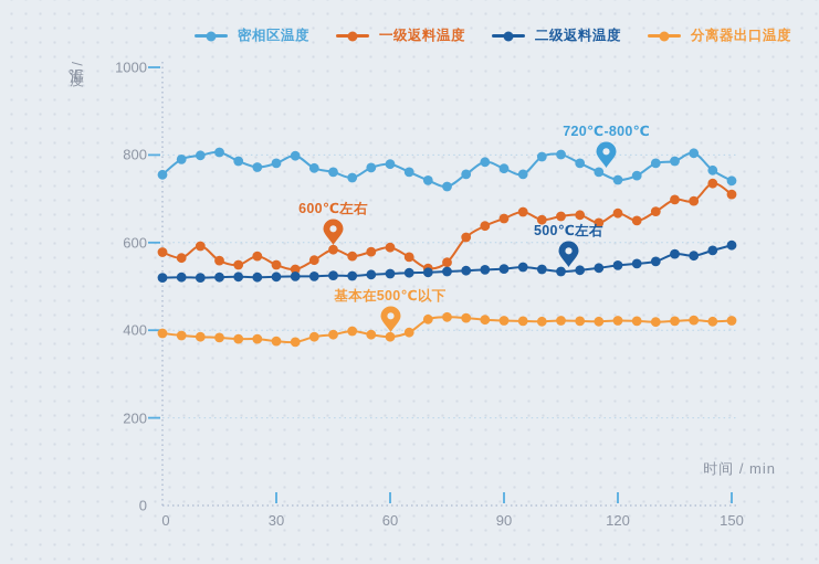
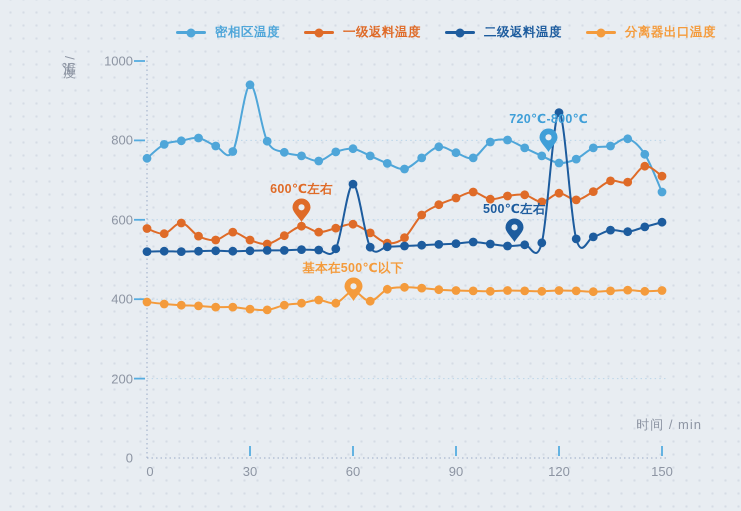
密相区温度/30: 780 -> 940
二级返料温度/60: 530 -> 690
分离器出口温度/60: 380 -> 420
二级返料温度/120: 550 -> 870
密相区温度/150: 740 -> 670
